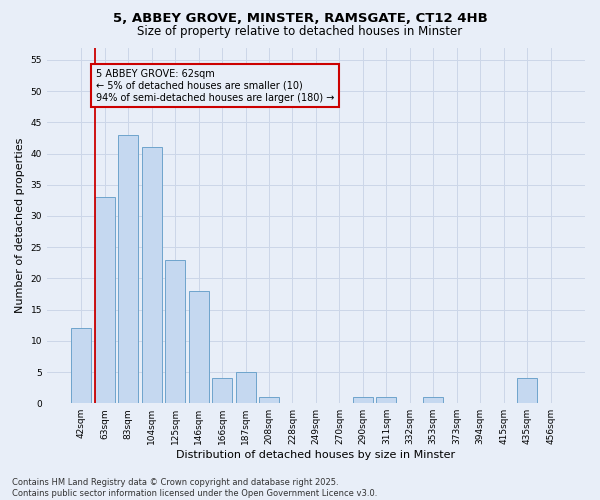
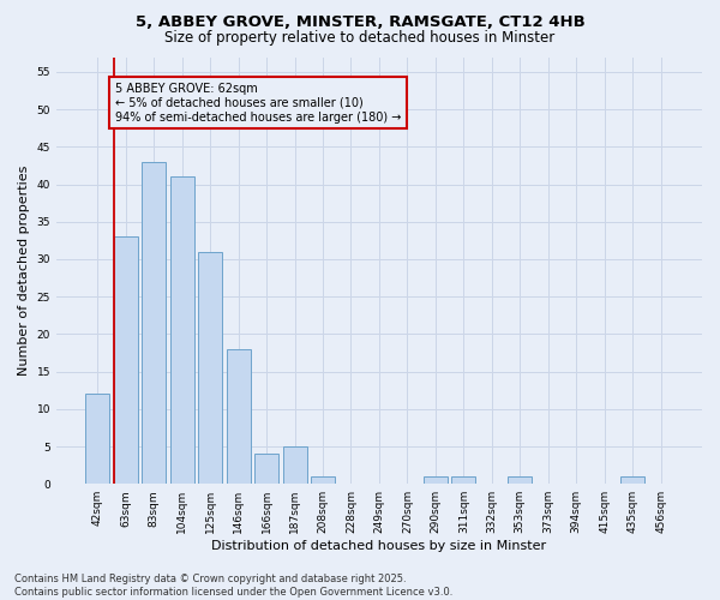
125sqm: 23 -> 31
435sqm: 4 -> 1
